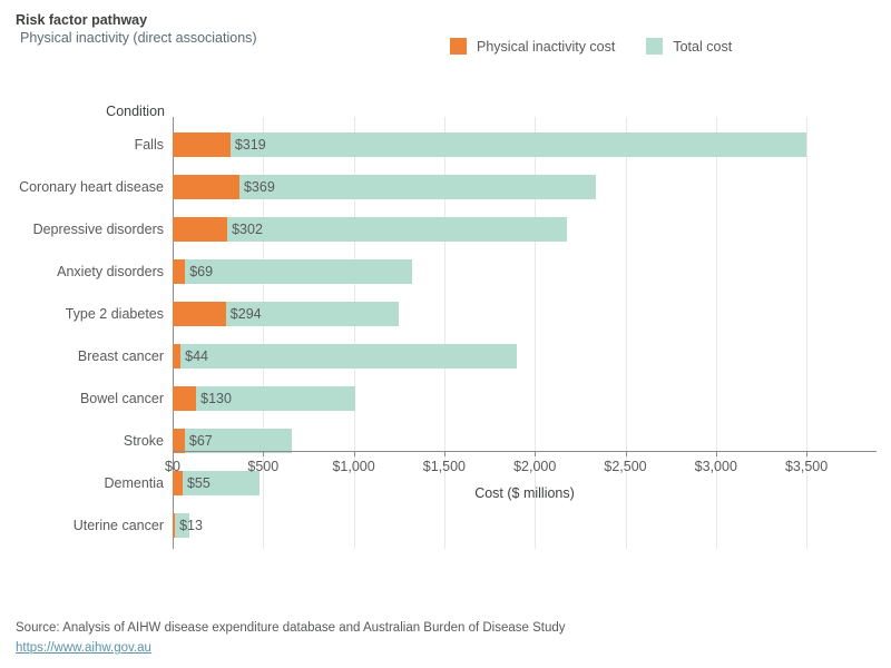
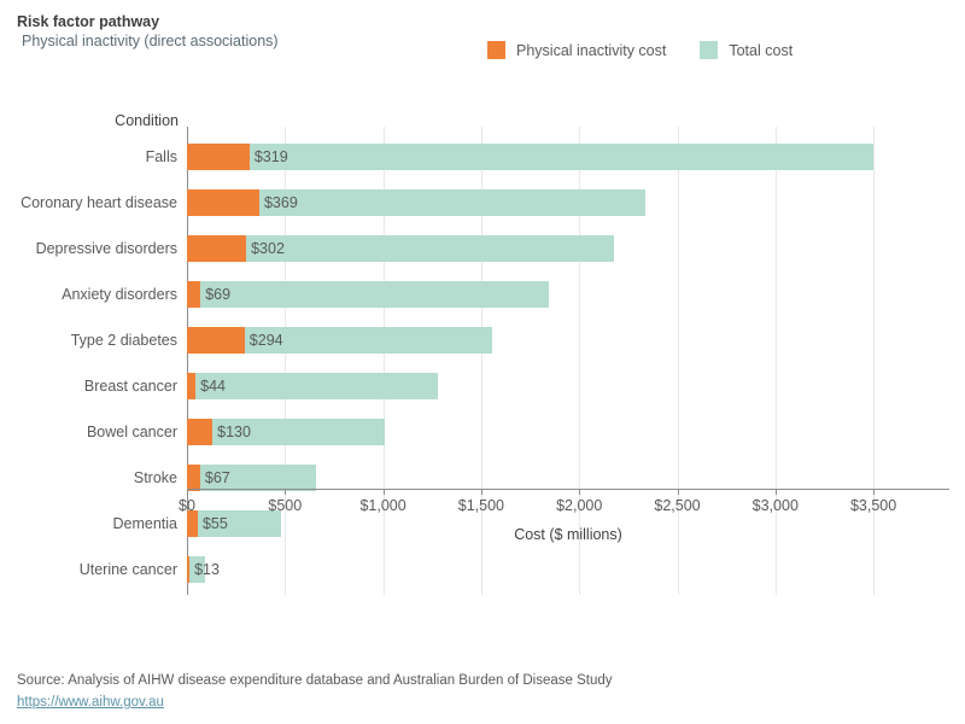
Total cost/Anxiety disorders: $1320 -> $1840
Total cost/Type 2 diabetes: $1250 -> $1560
Total cost/Breast cancer: $1900 -> $1280
